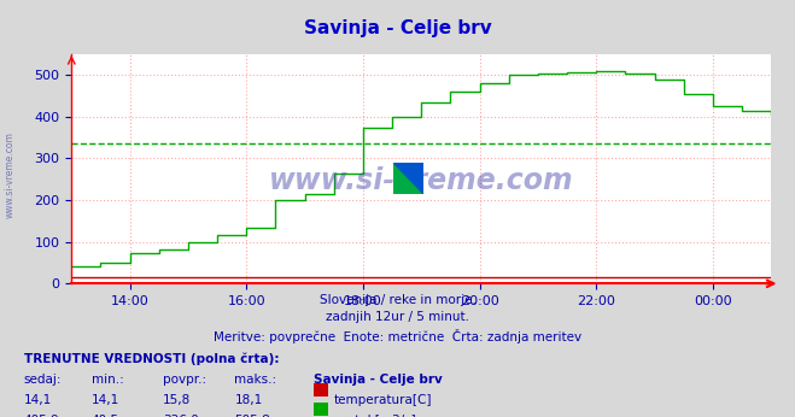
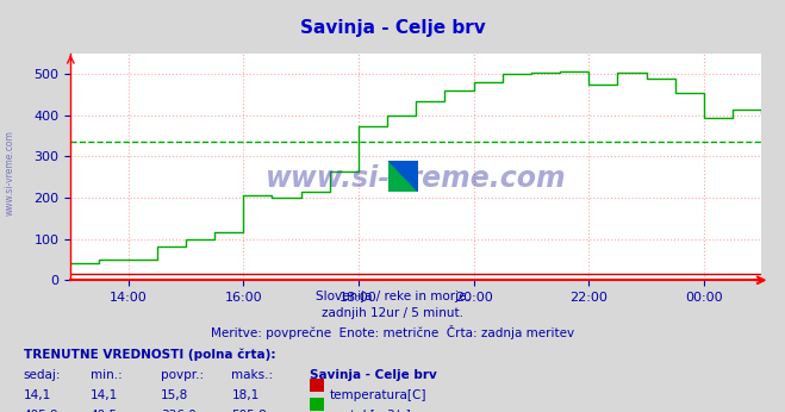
14:00: 72 -> 50
16:00: 135 -> 205
22:00: 510 -> 475
00:00: 425 -> 395
